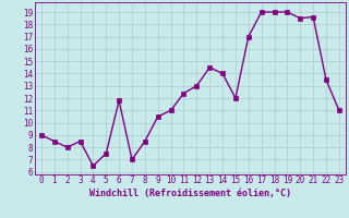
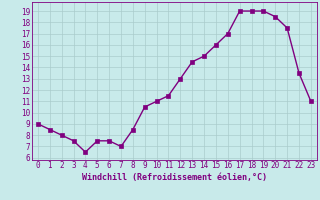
3: 8.5 -> 7.5
6: 11.8 -> 7.5
11: 12.4 -> 11.5
14: 14.0 -> 15.0
15: 12.0 -> 16.0
21: 18.6 -> 17.5
